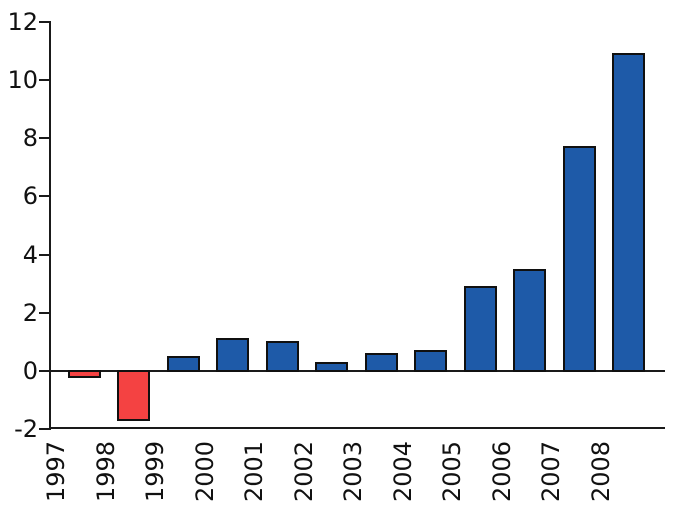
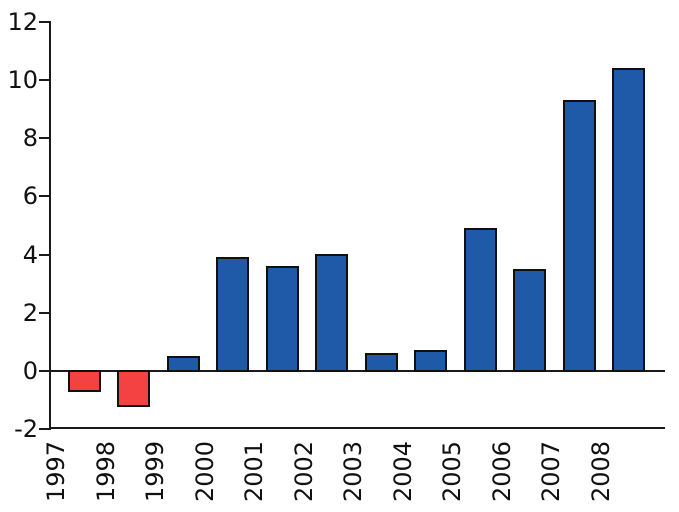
1997: -0.2 -> -0.7
1998: -1.7 -> -1.2
2000: 1.1 -> 3.9
2001: 1.0 -> 3.6
2002: 0.3 -> 4.0
2005: 2.9 -> 4.9
2007: 7.7 -> 9.3
2008: 10.9 -> 10.4
